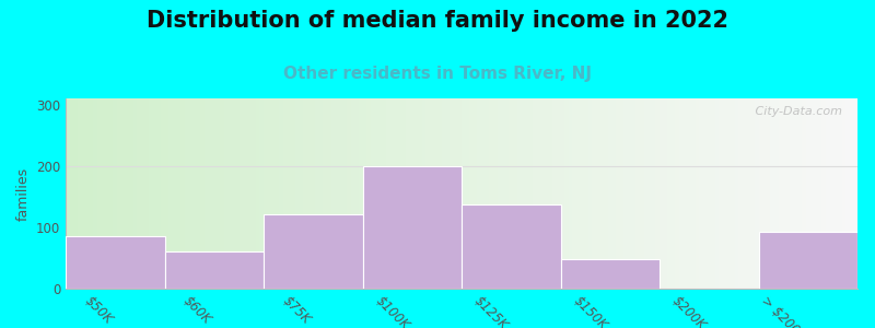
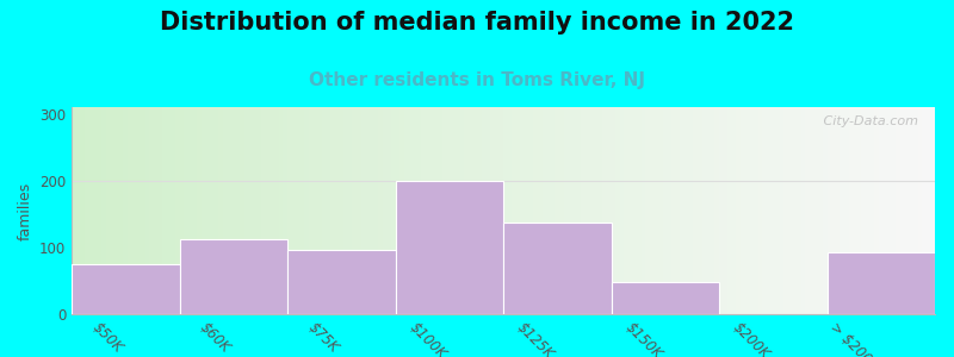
$50K: 86 -> 75
$60K: 60 -> 113
$75K: 122 -> 97
